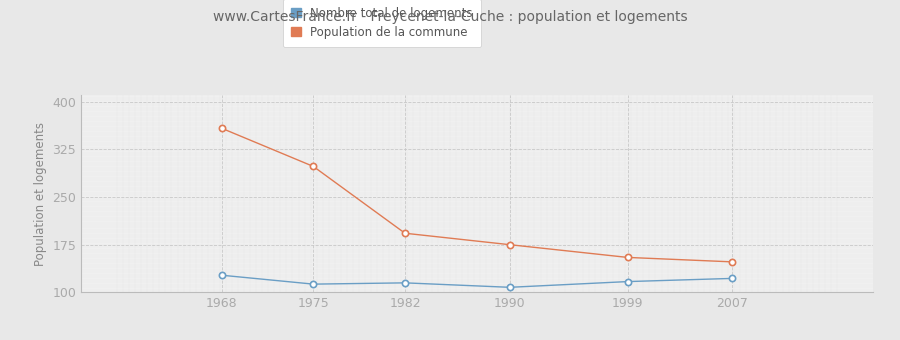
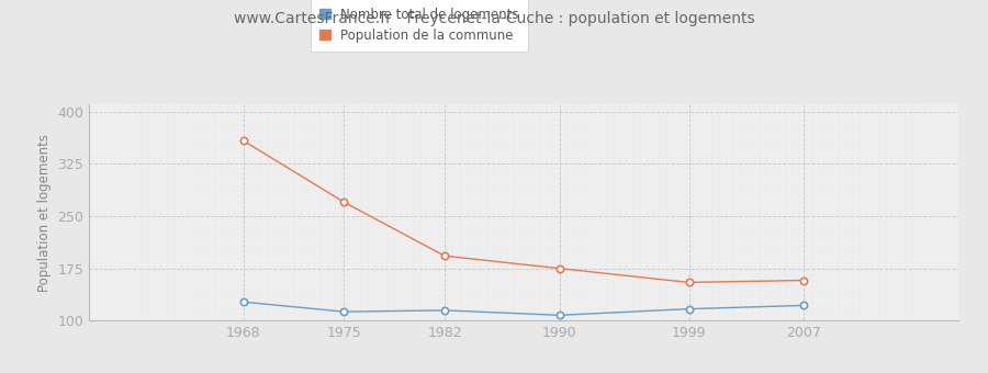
Population de la commune/1975: 298 -> 270
Population de la commune/2007: 148 -> 158
